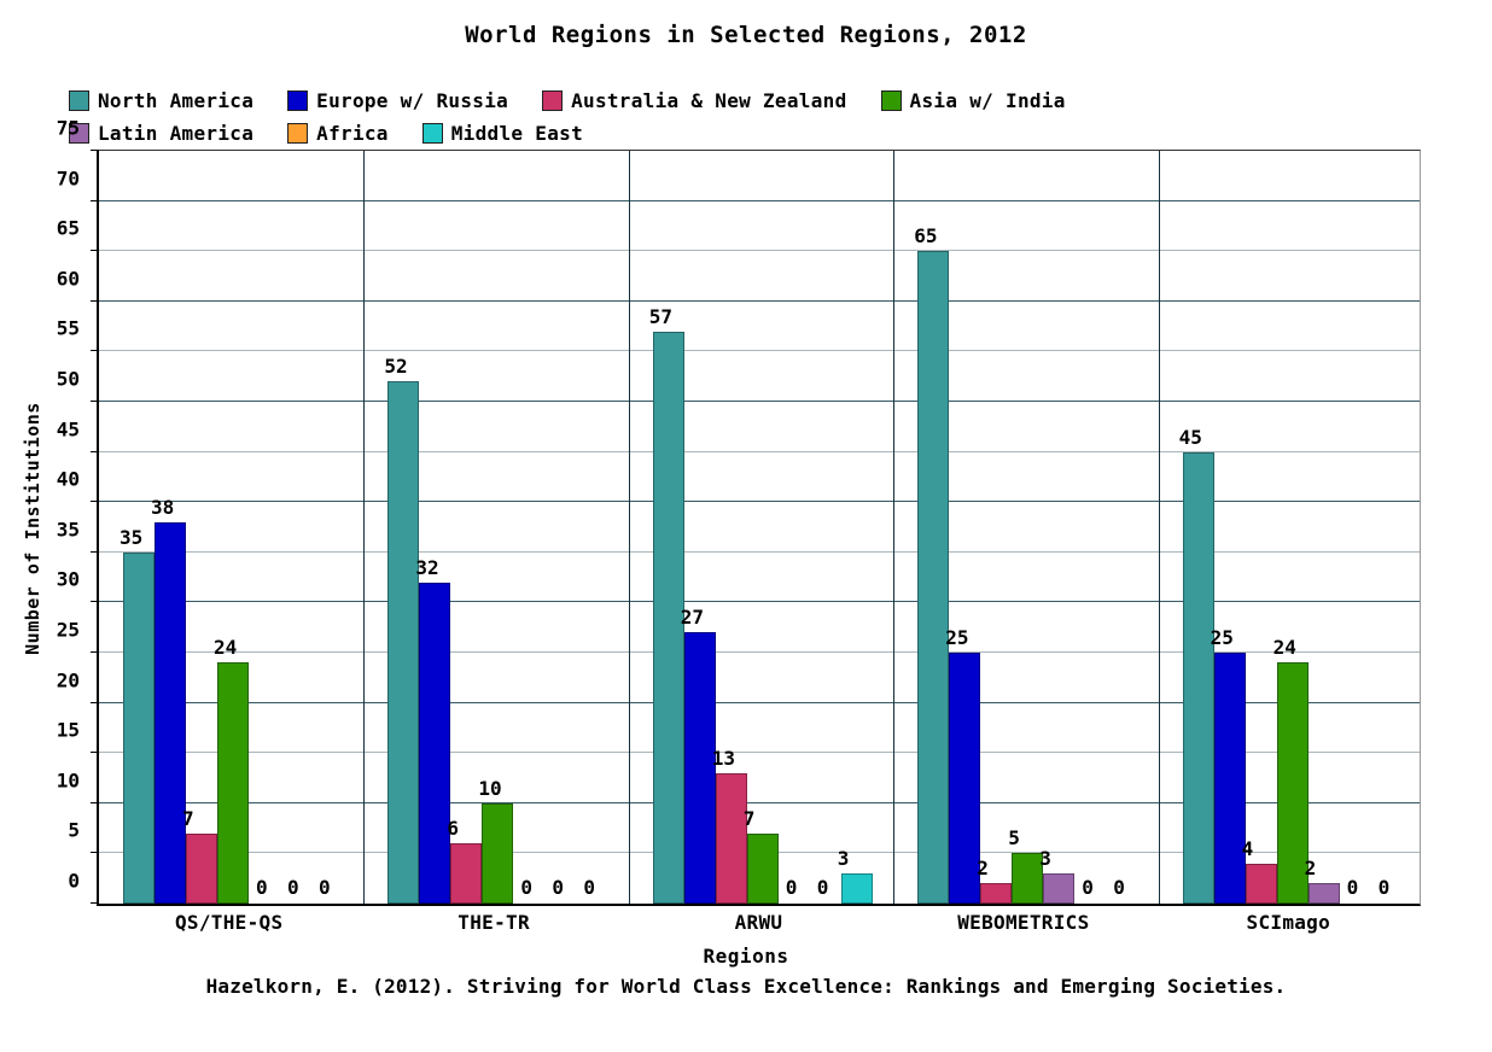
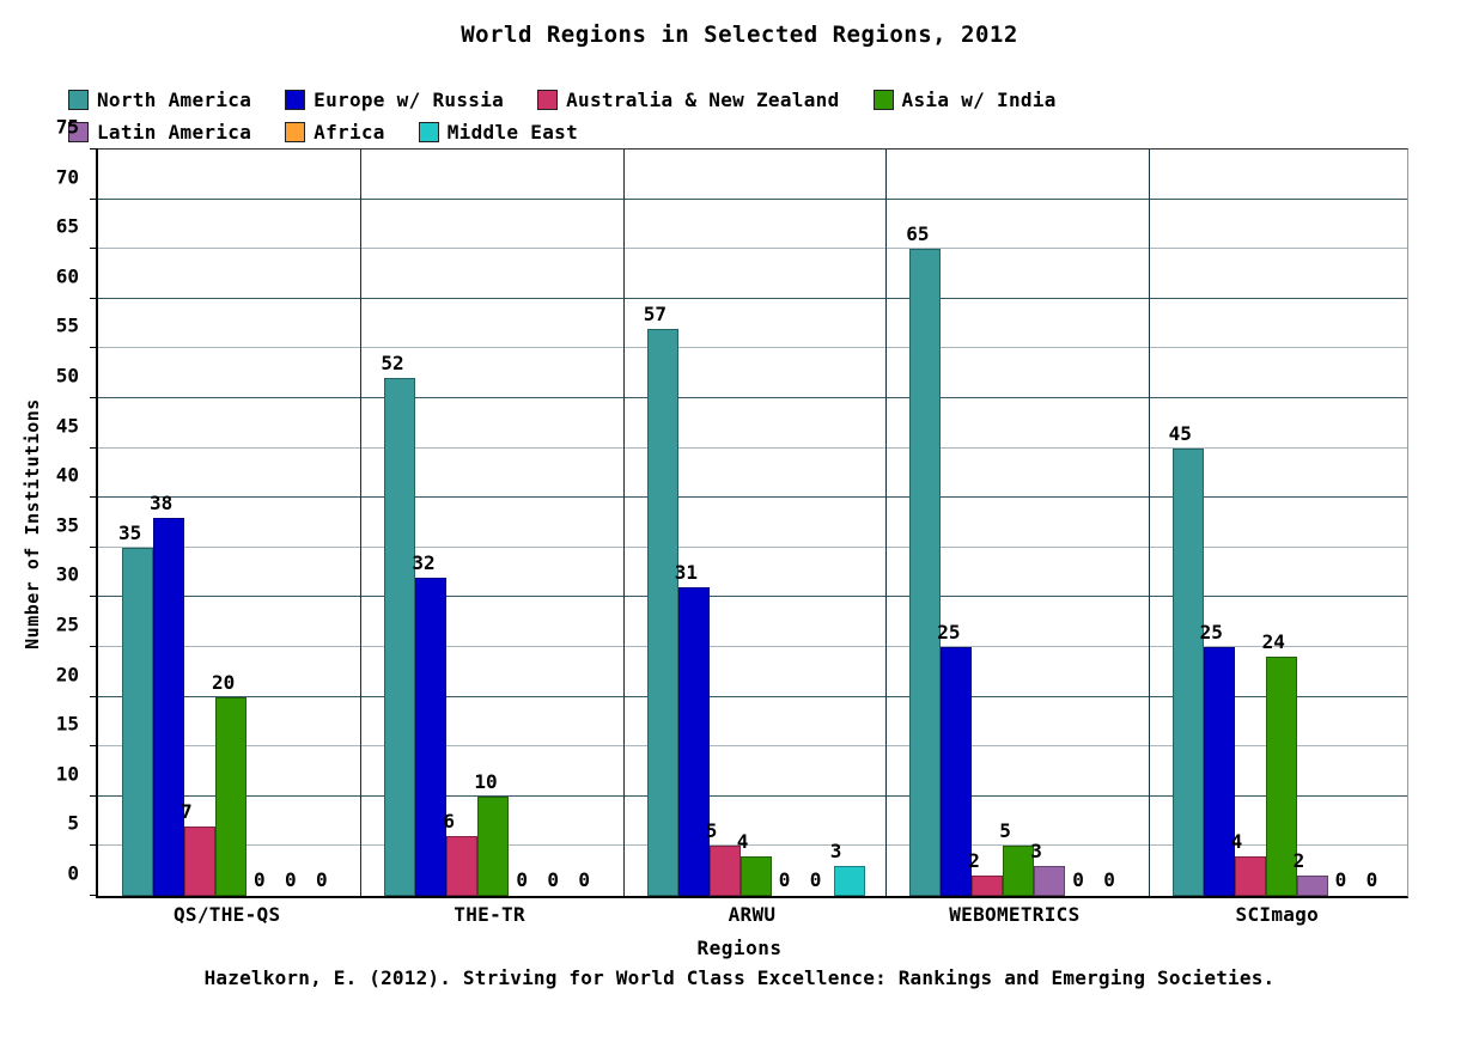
Asia w/ India/QS/THE-QS: 24 -> 20
Europe w/ Russia/ARWU: 27 -> 31
Australia & New Zealand/ARWU: 13 -> 5
Asia w/ India/ARWU: 7 -> 4
